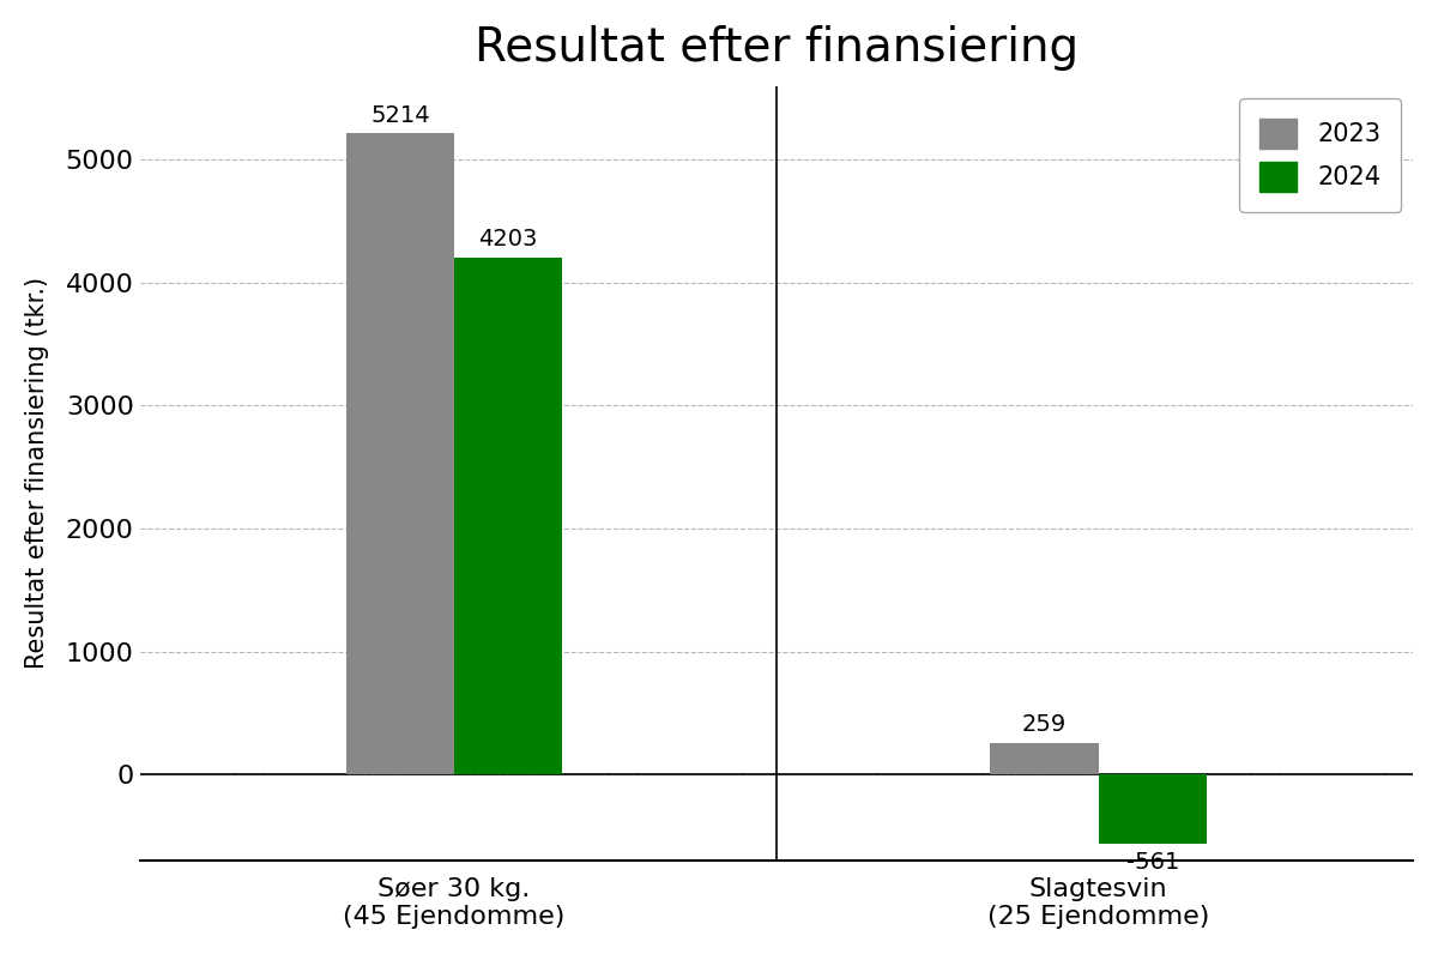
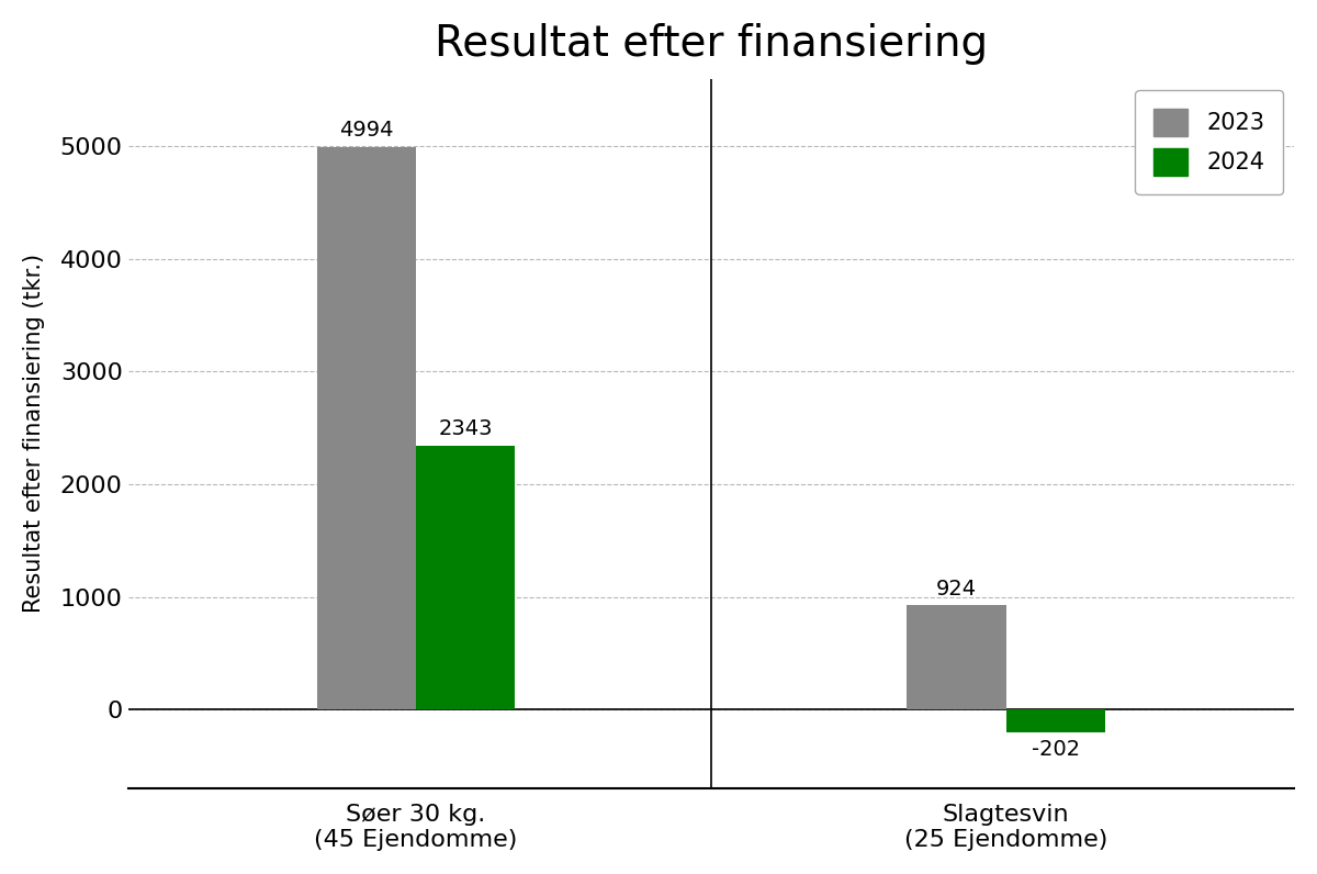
2023/Søer 30 kg. (45 Ejendomme): 5214 -> 4994
2024/Søer 30 kg. (45 Ejendomme): 4203 -> 2343
2023/Slagtesvin (25 Ejendomme): 259 -> 924
2024/Slagtesvin (25 Ejendomme): -561 -> -202
